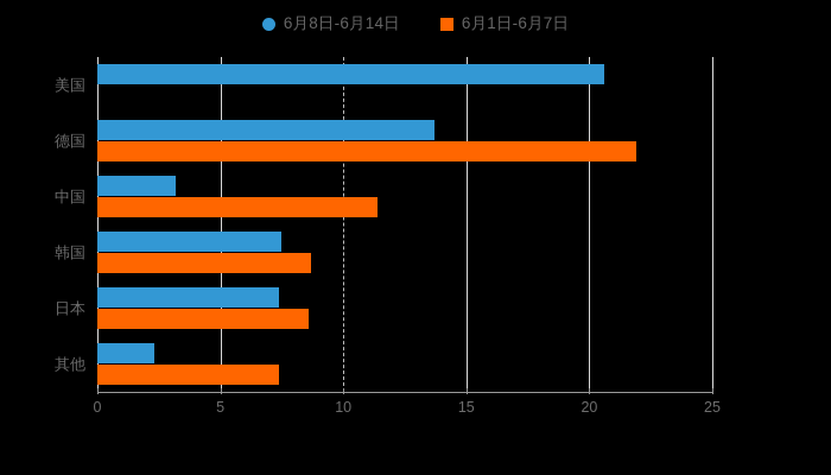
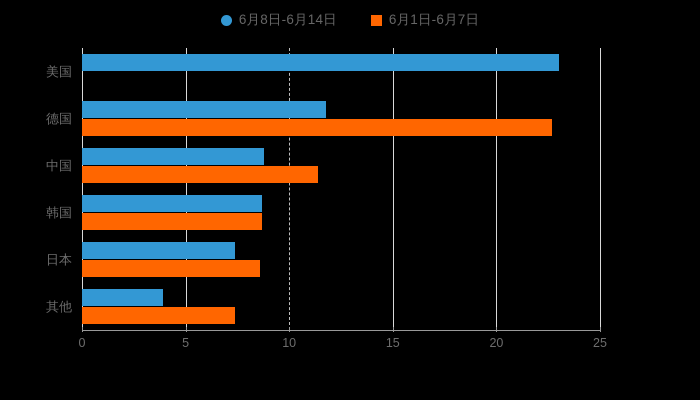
6月8日-6月14日/美国: 20.6 -> 23.0
6月8日-6月14日/德国: 13.7 -> 11.8
6月1日-6月7日/德国: 21.9 -> 22.7
6月8日-6月14日/中国: 3.2 -> 8.8
6月8日-6月14日/韩国: 7.5 -> 8.7
6月8日-6月14日/其他: 2.3 -> 3.9
